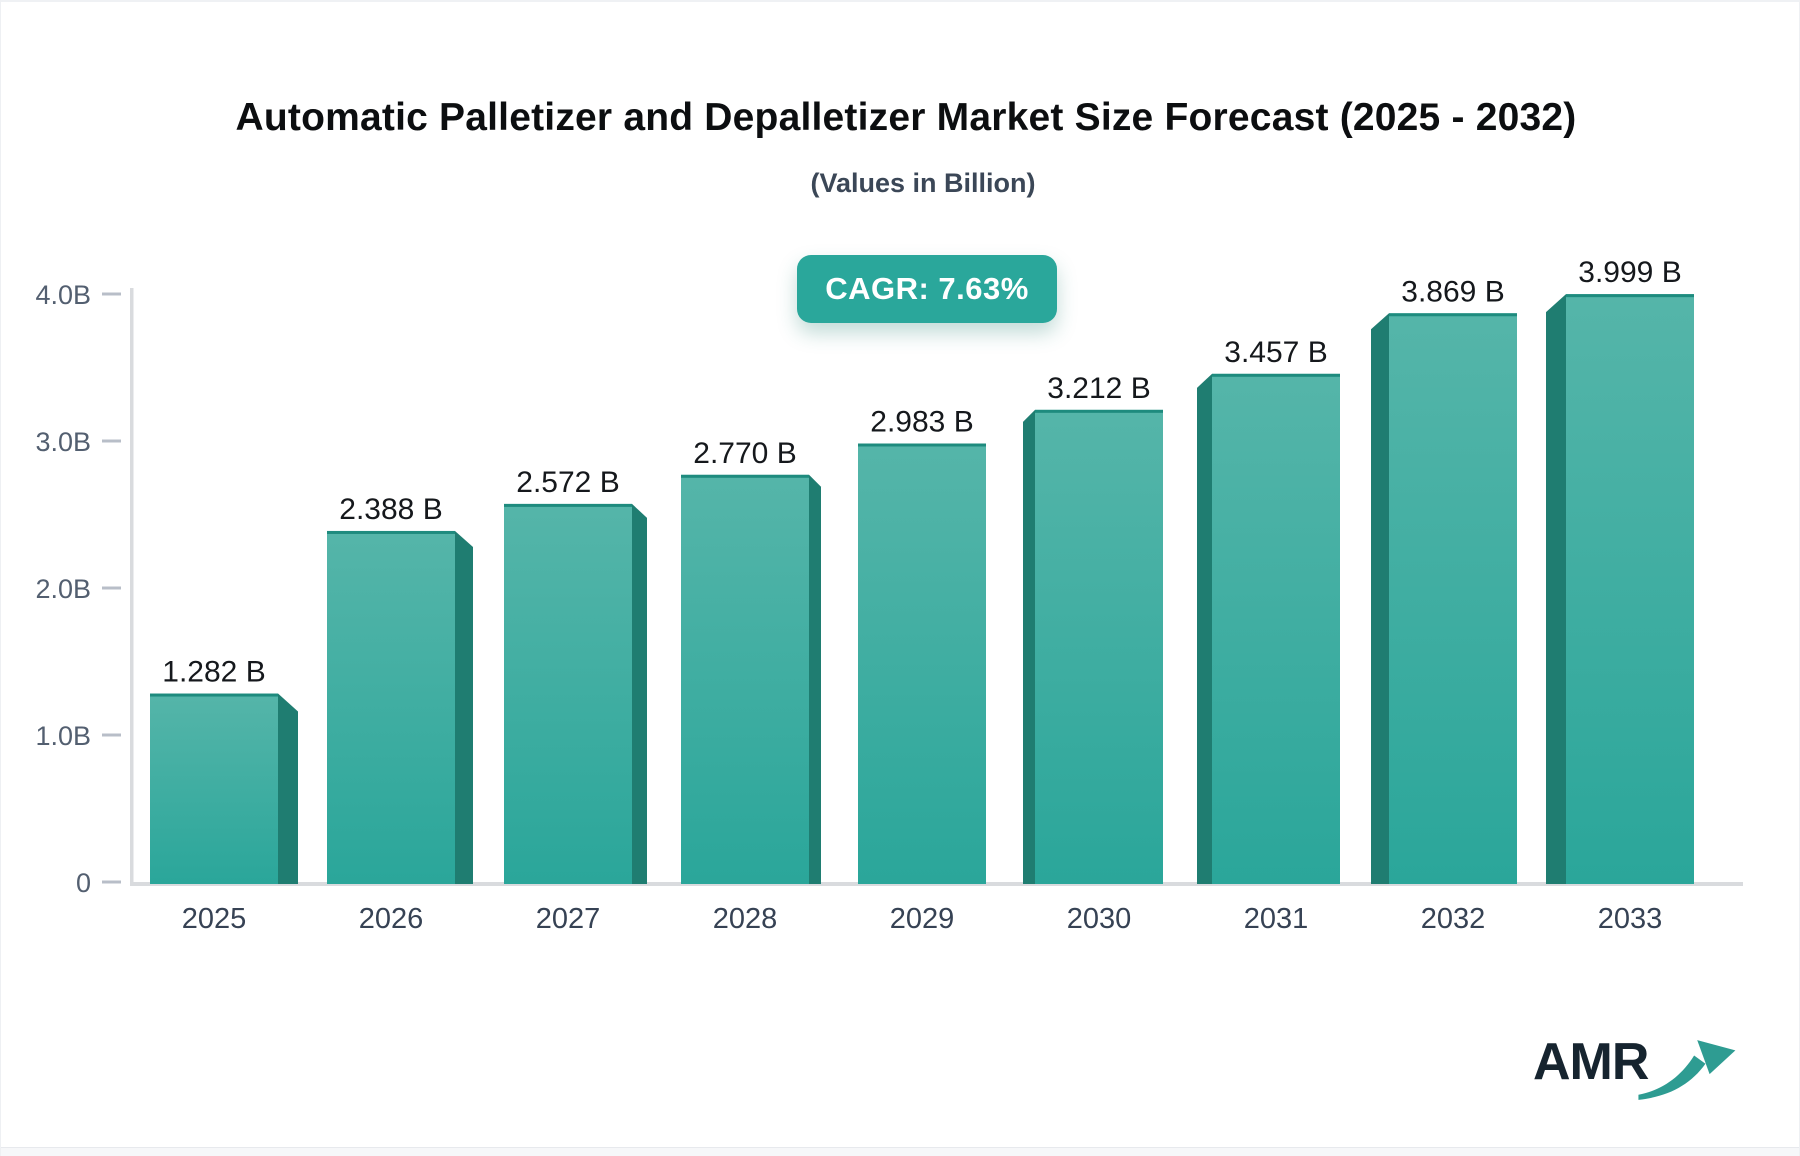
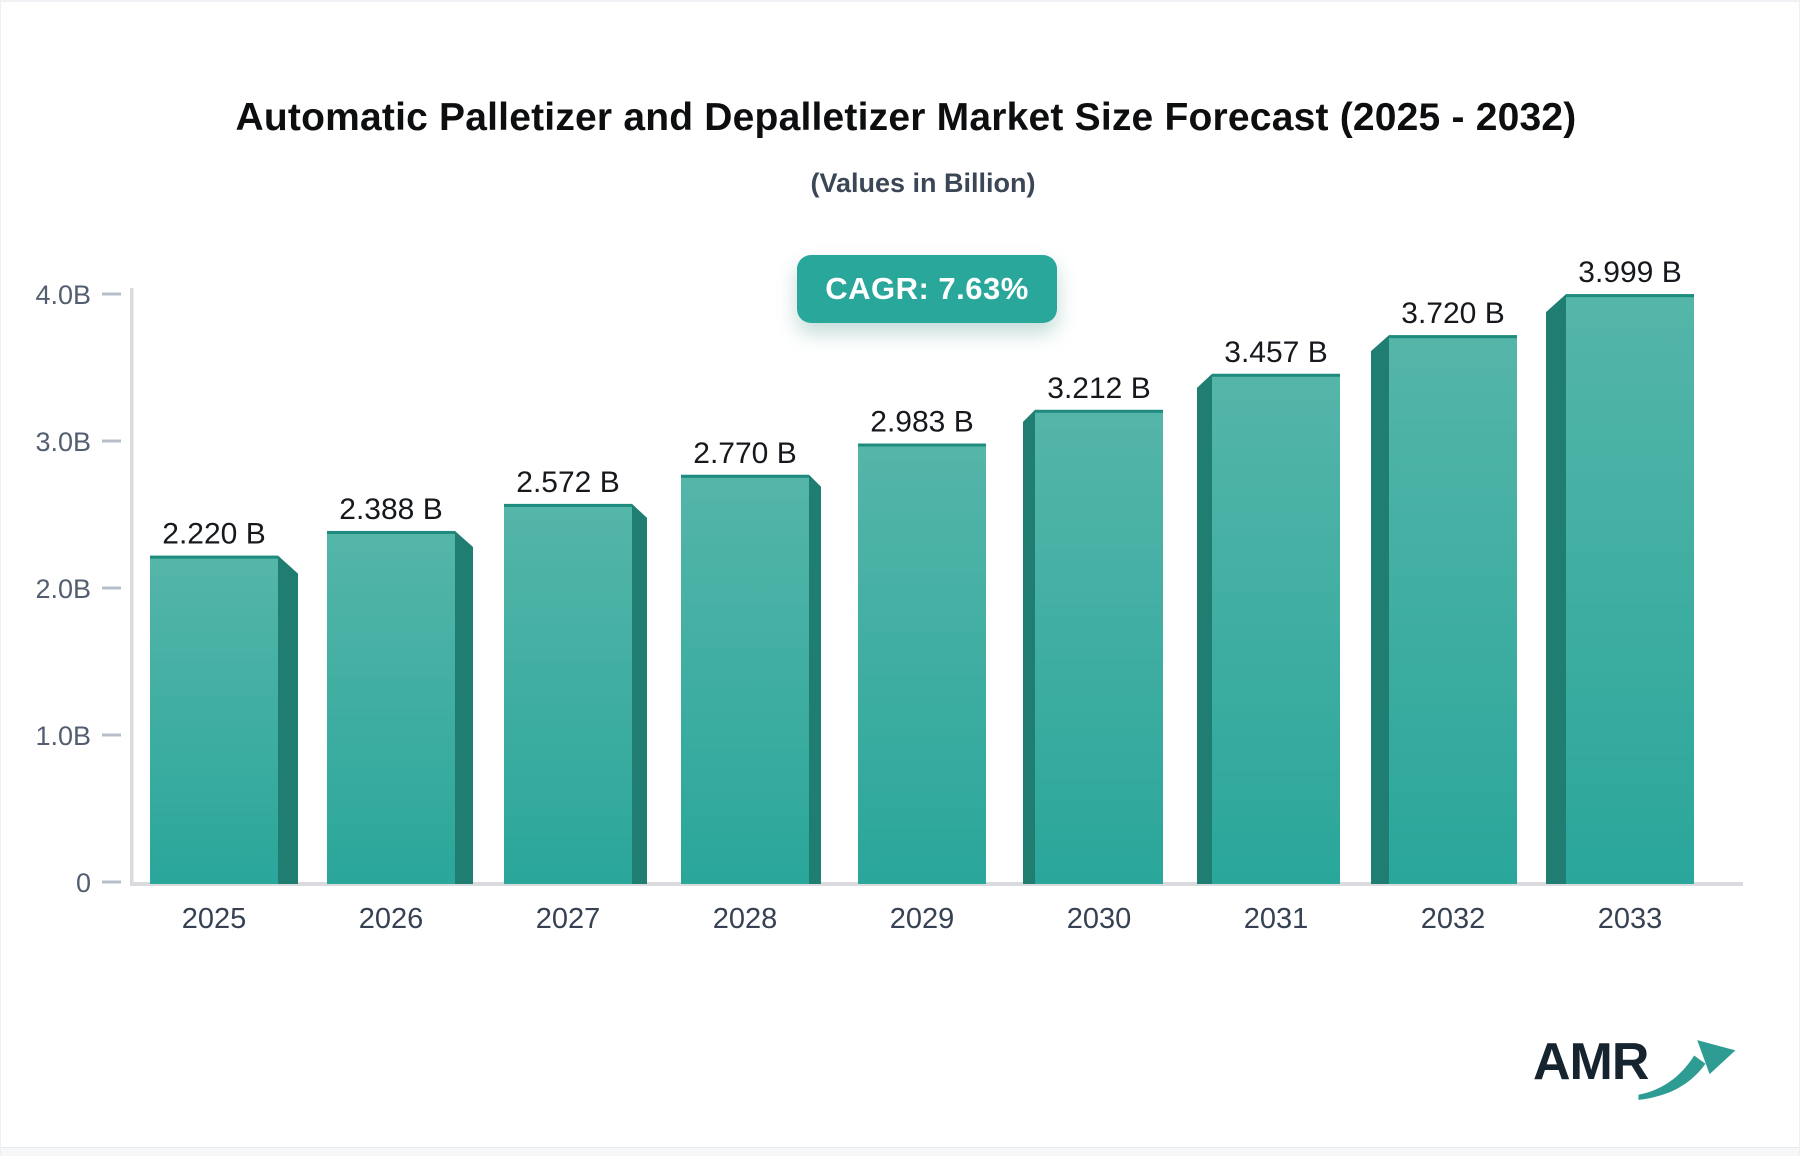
2025: 1.282 -> 2.220
2032: 3.869 -> 3.720
